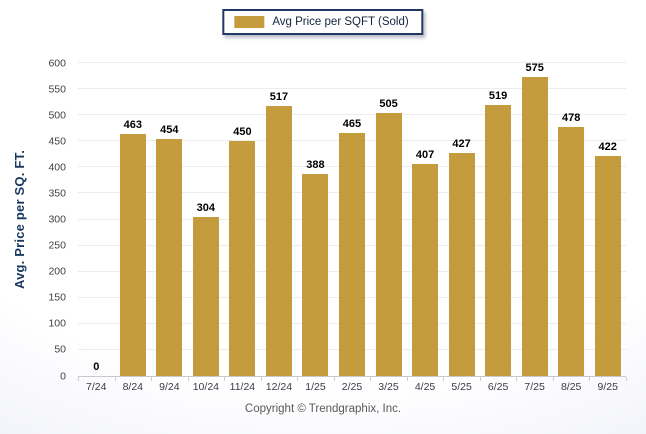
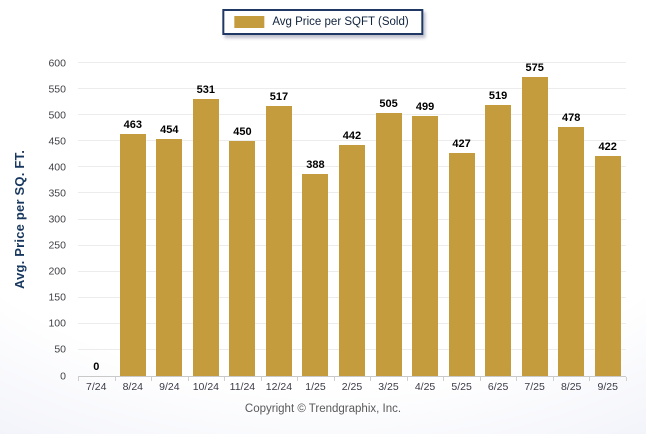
10/24: 304 -> 531
2/25: 465 -> 442
4/25: 407 -> 499
